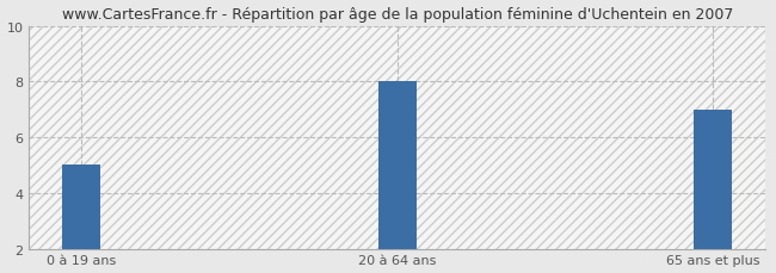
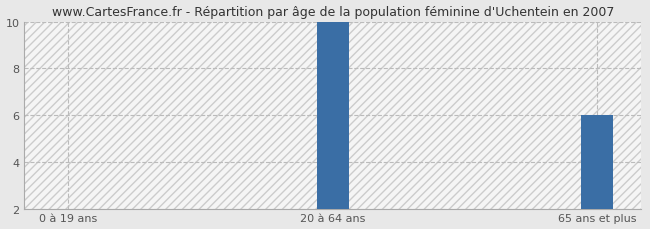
0 à 19 ans: 5 -> 2
20 à 64 ans: 8 -> 10
65 ans et plus: 7 -> 6
